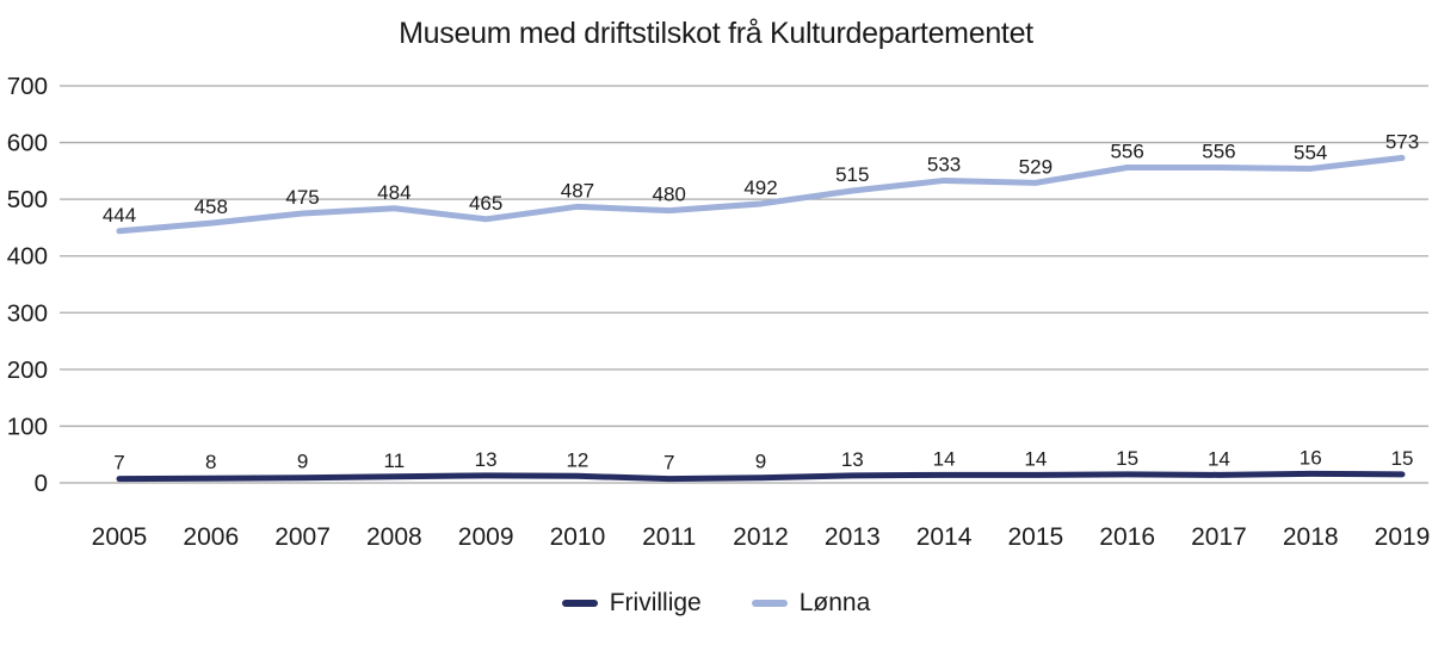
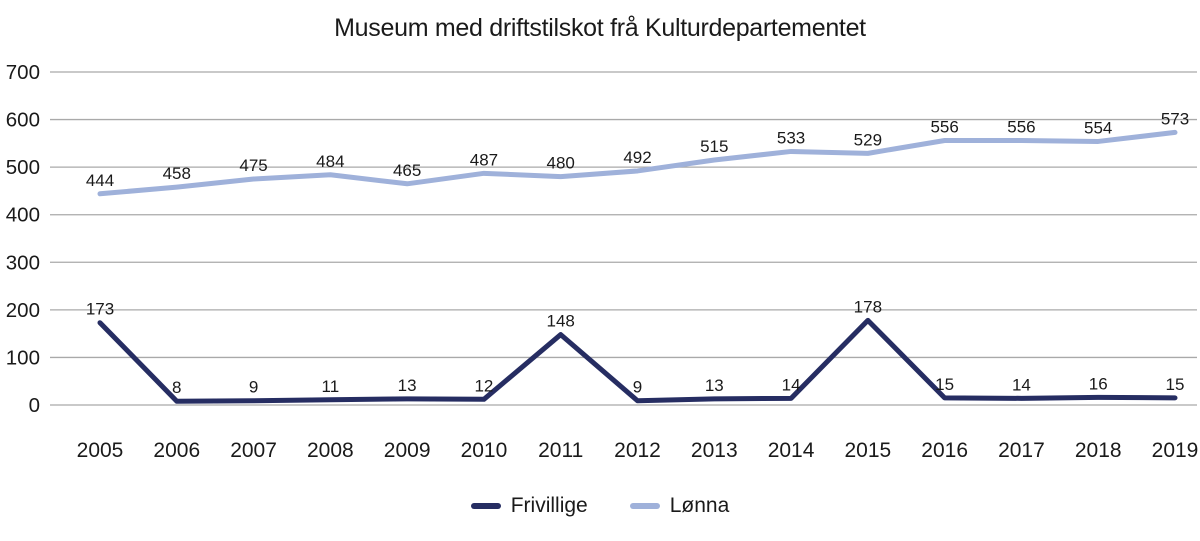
Frivillige/2005: 7 -> 173
Frivillige/2011: 7 -> 148
Frivillige/2015: 14 -> 178
